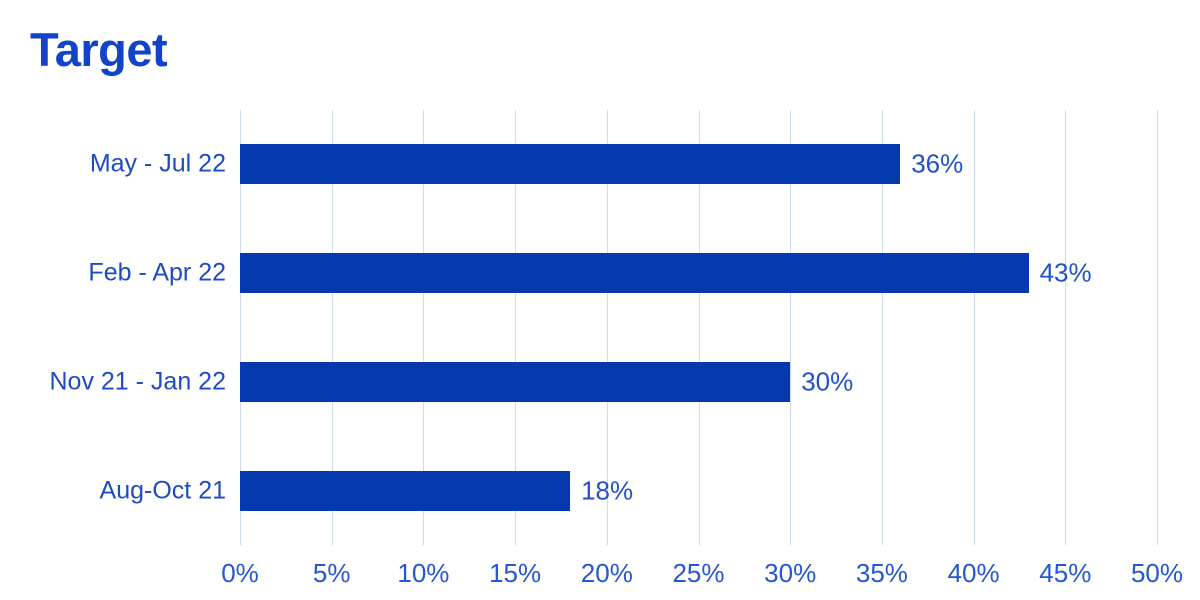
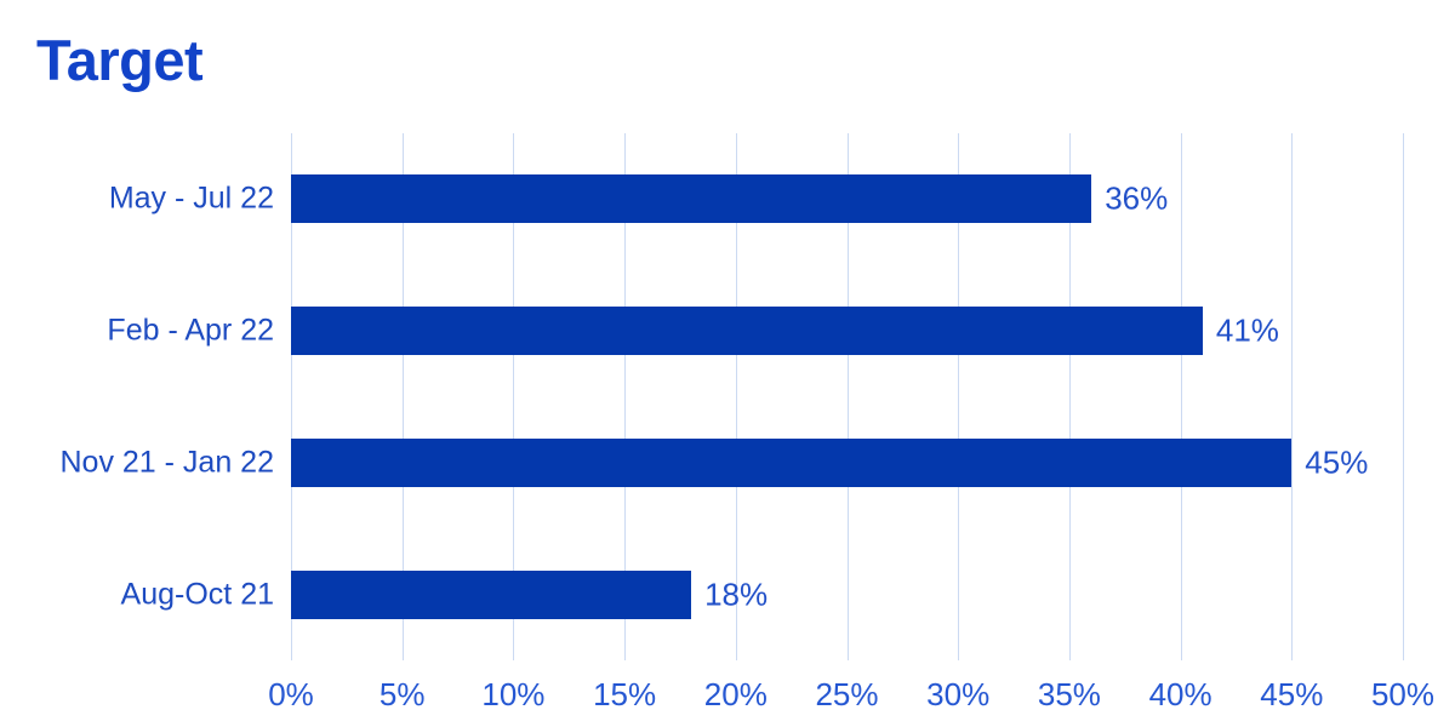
Feb - Apr 22: 43% -> 41%
Nov 21 - Jan 22: 30% -> 45%
